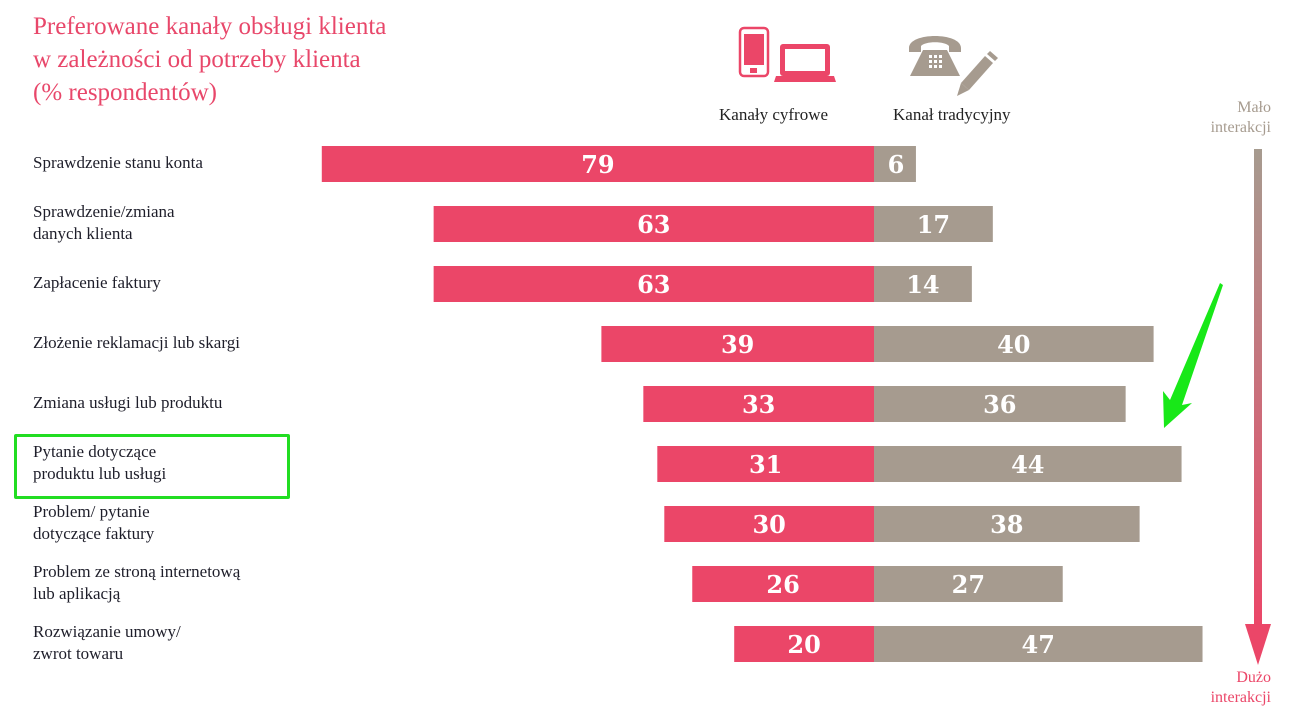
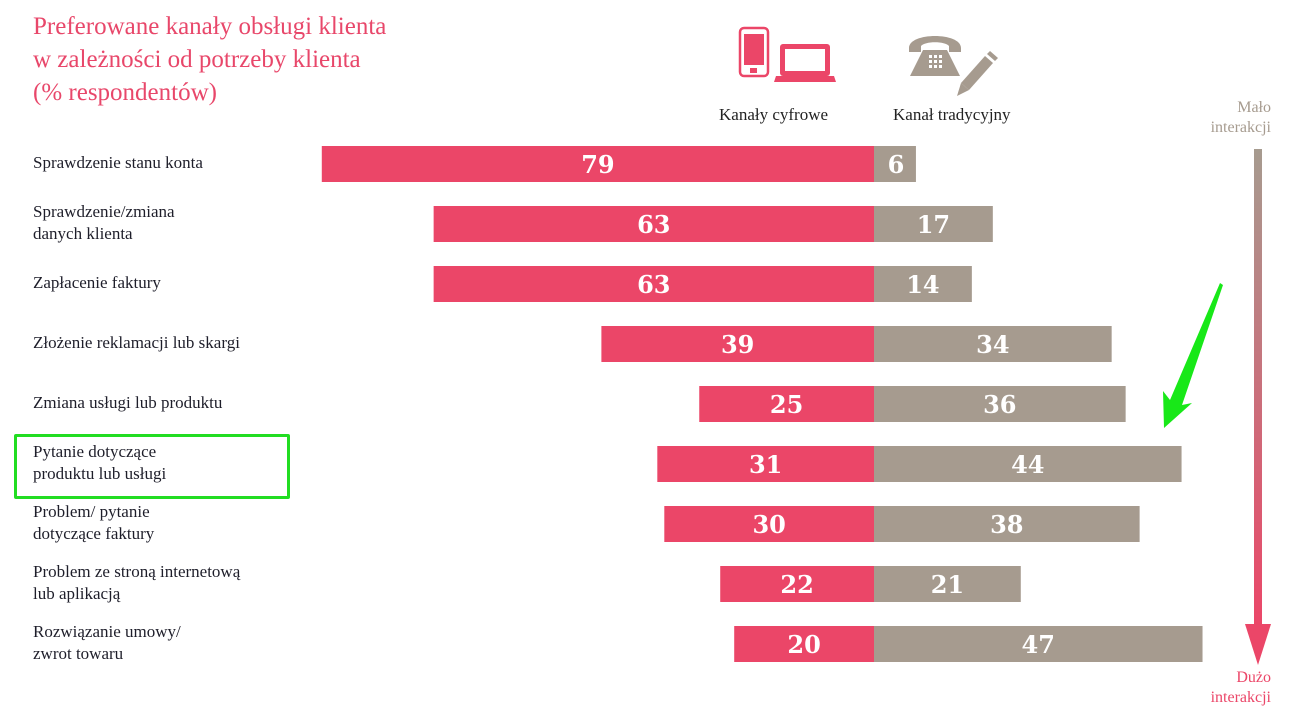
Kanał tradycyjny/Złożenie reklamacji lub skargi: 40 -> 34
Kanały cyfrowe/Zmiana usługi lub produktu: 33 -> 25
Kanały cyfrowe/Problem ze stroną internetową lub aplikacją: 26 -> 22
Kanał tradycyjny/Problem ze stroną internetową lub aplikacją: 27 -> 21
